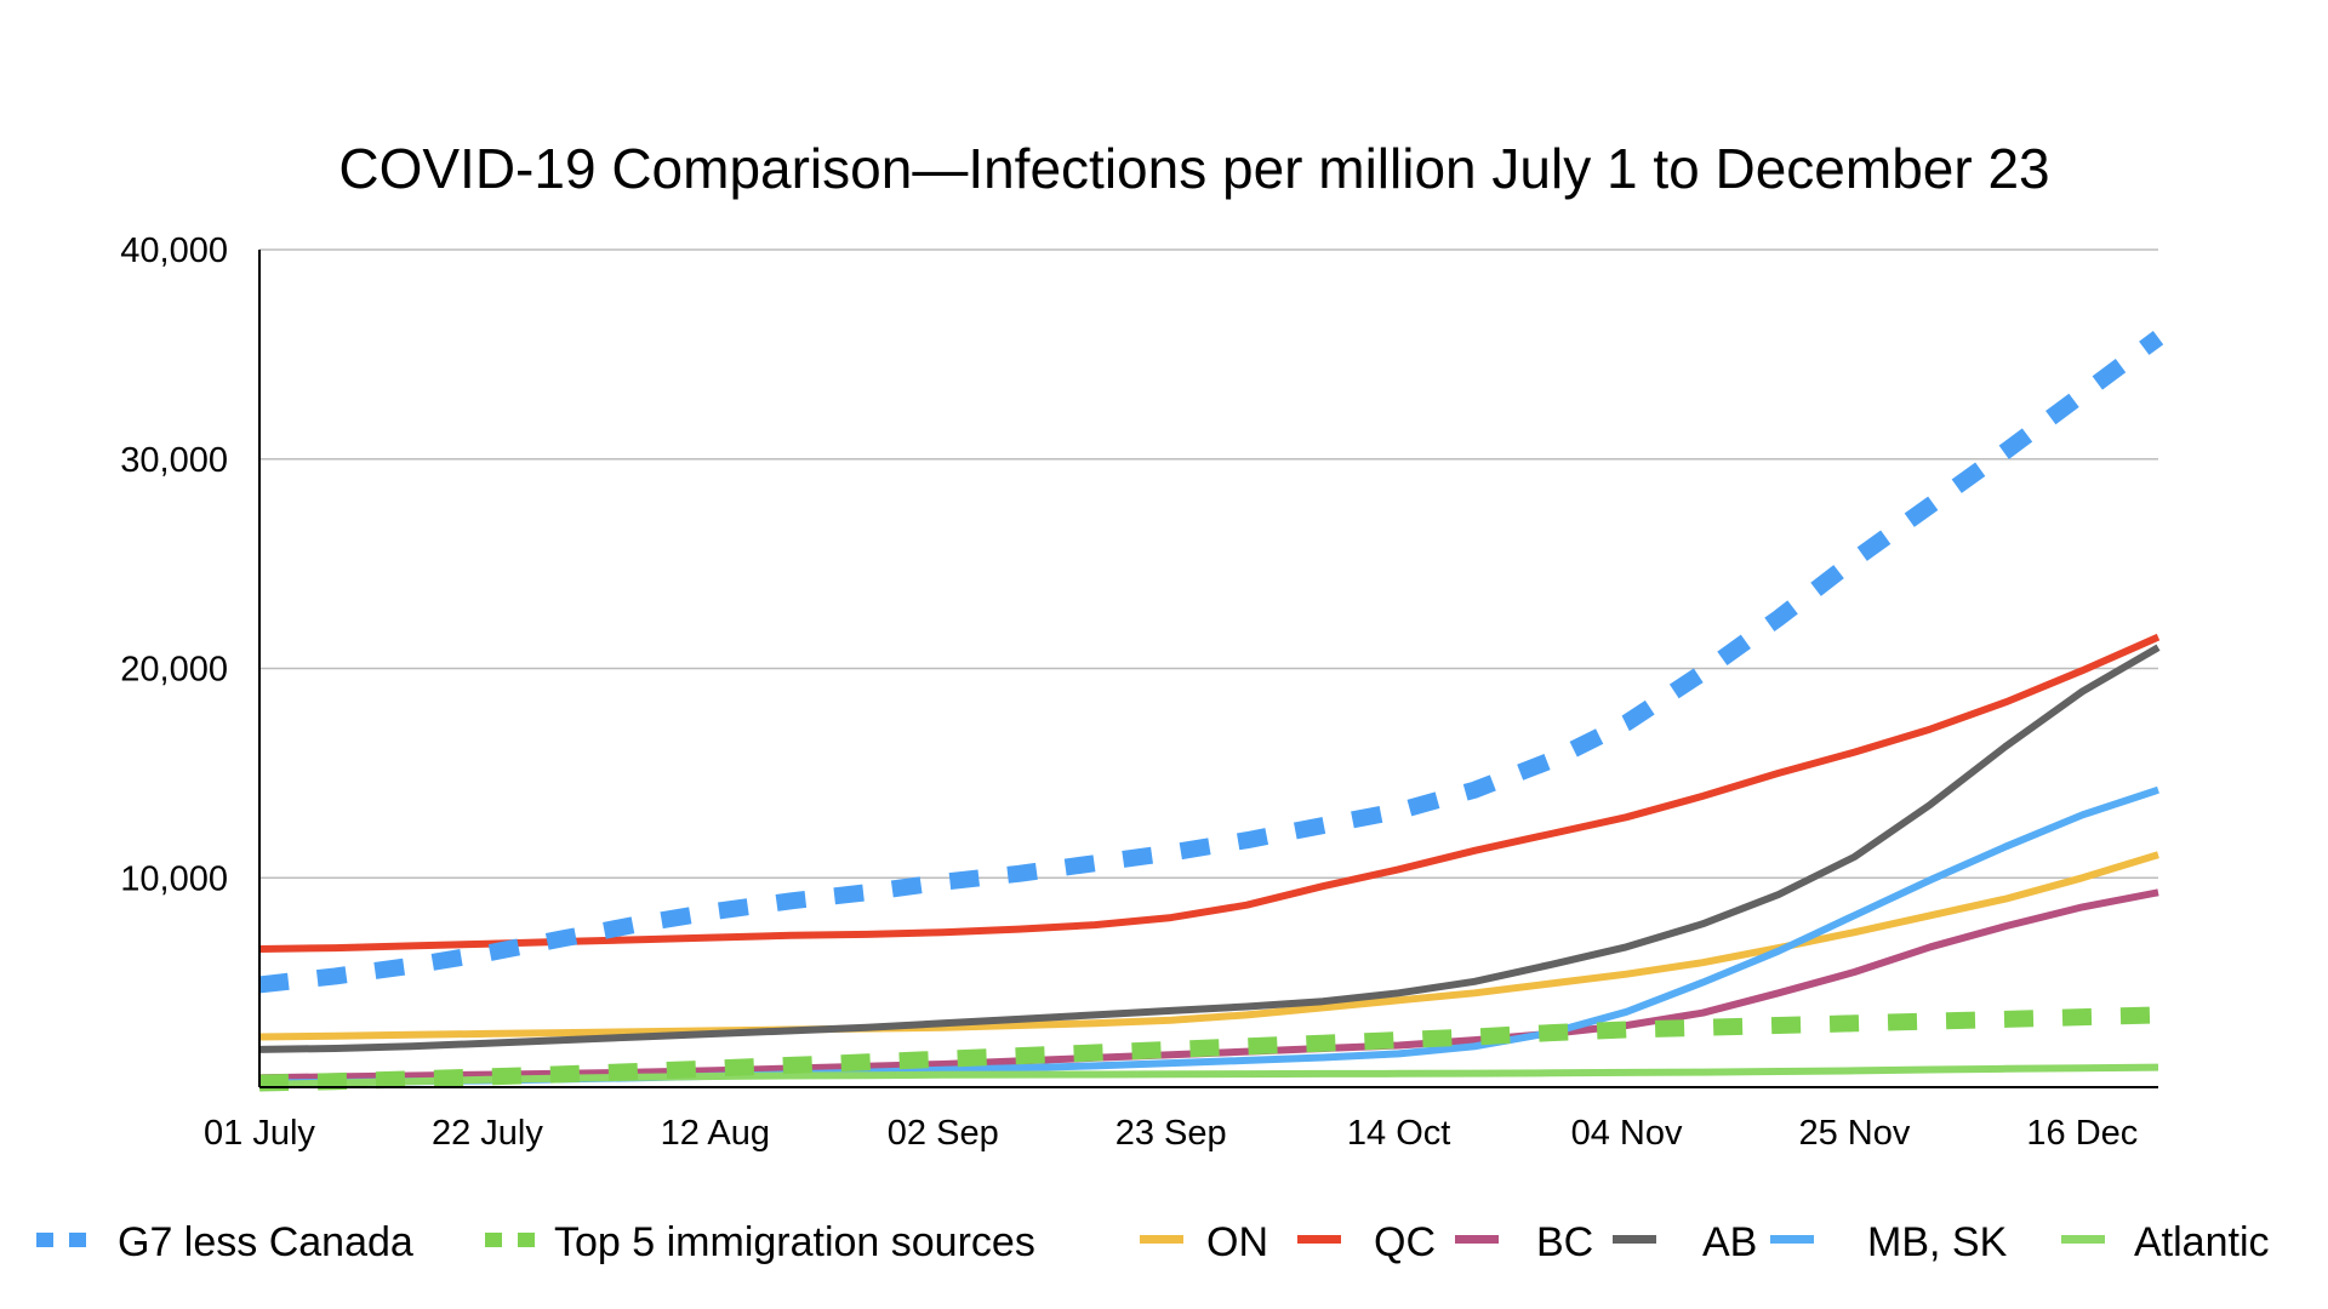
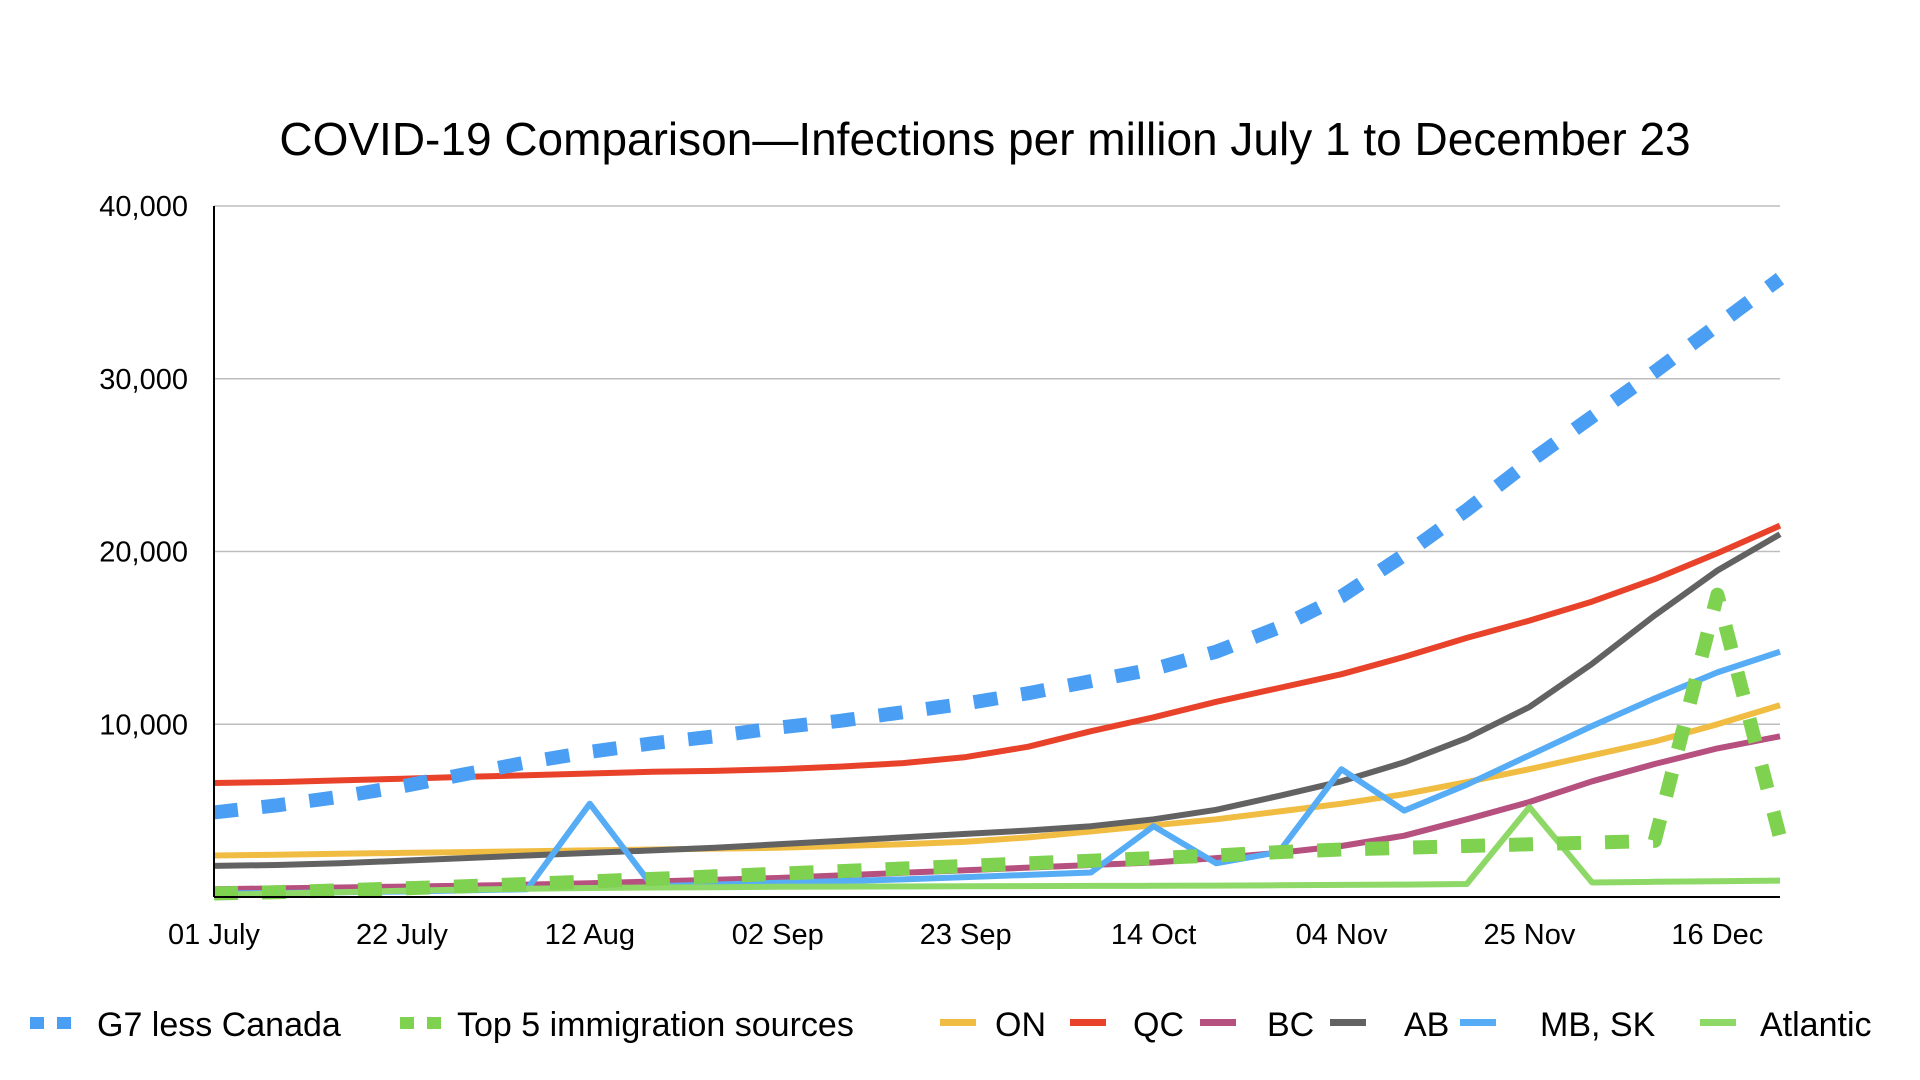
MB, SK/12 Aug: 500 -> 5400
MB, SK/14 Oct: 1600 -> 4100
MB, SK/04 Nov: 3600 -> 7400
Atlantic/25 Nov: 800 -> 5200
Top 5 immigration sources/16 Dec: 3400 -> 17500
